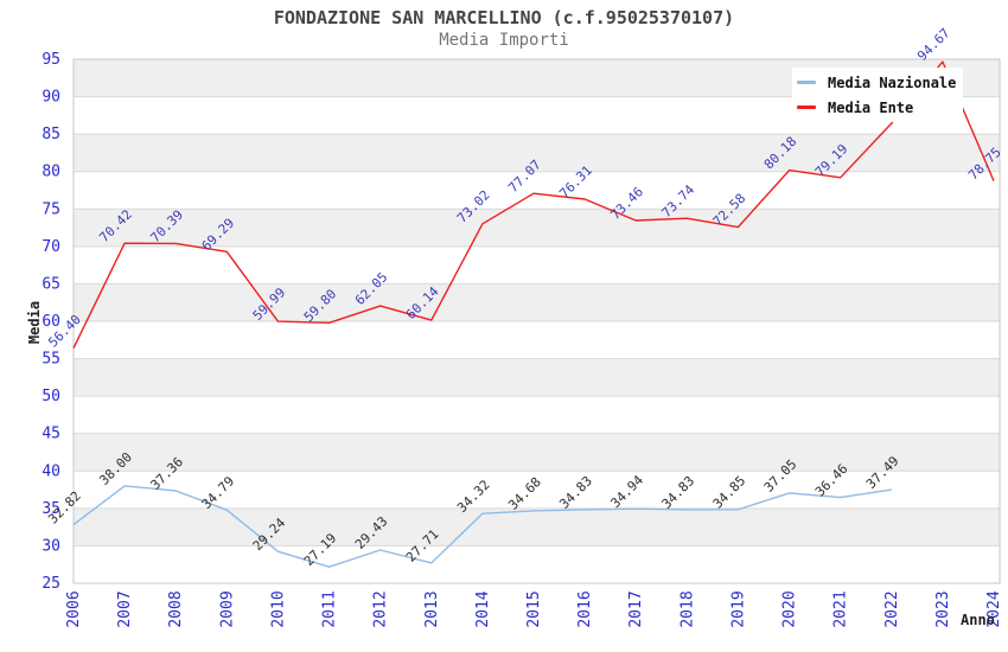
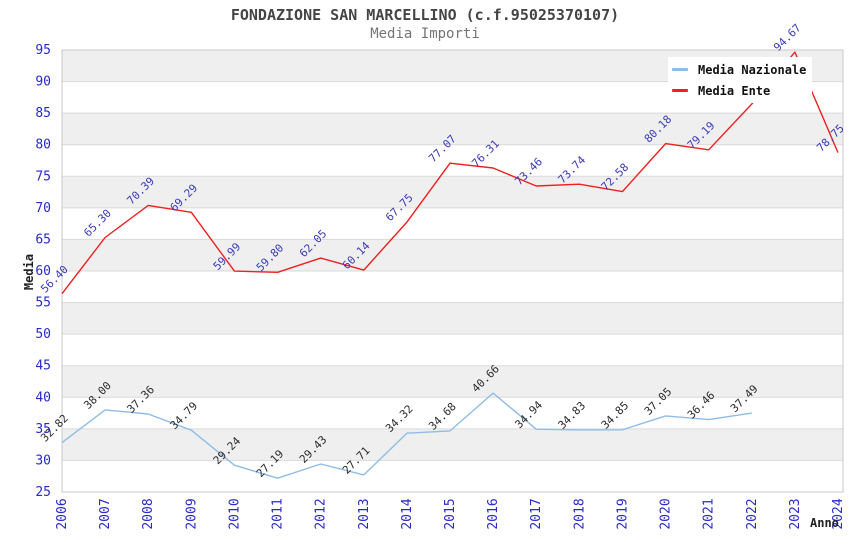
Media Ente/2007: 70.42 -> 65.30
Media Ente/2014: 73.02 -> 67.75
Media Nazionale/2016: 34.83 -> 40.66
